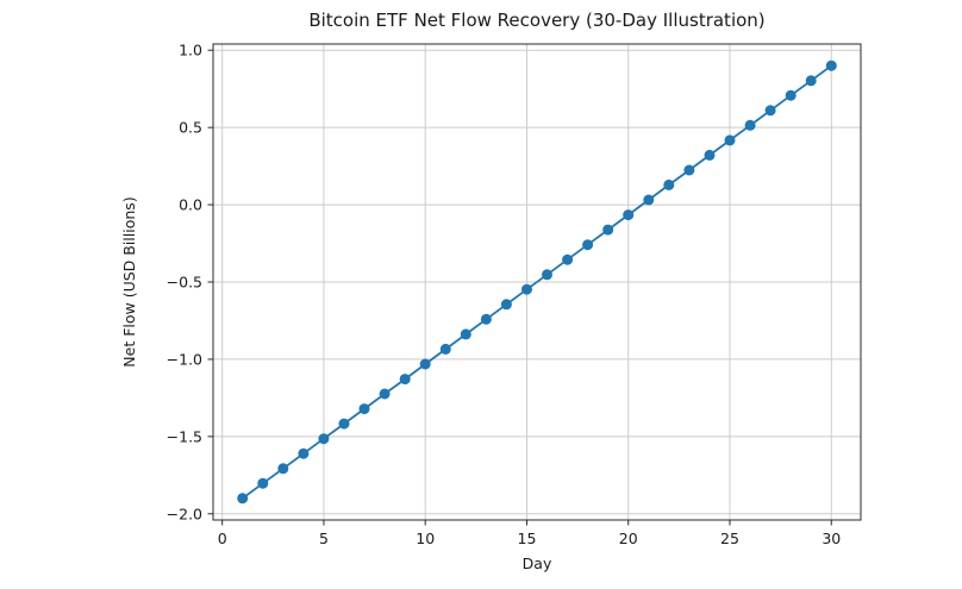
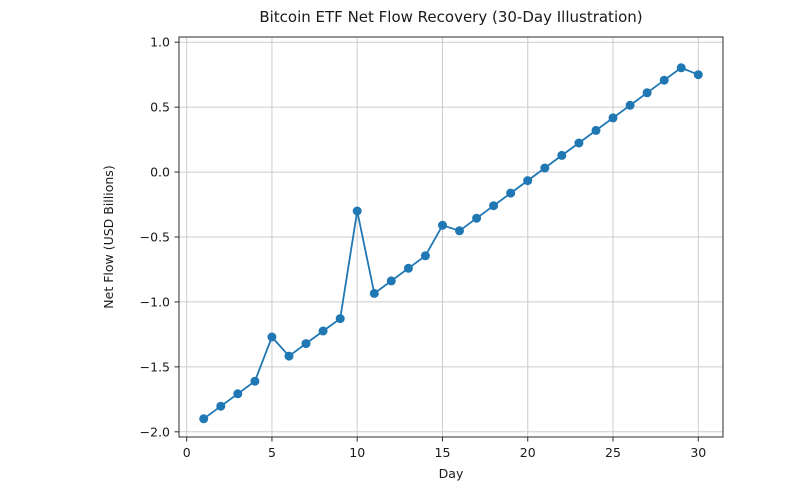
5: -1.51 -> -1.27
10: -1.03 -> -0.30
15: -0.55 -> -0.41
30: 0.90 -> 0.75
